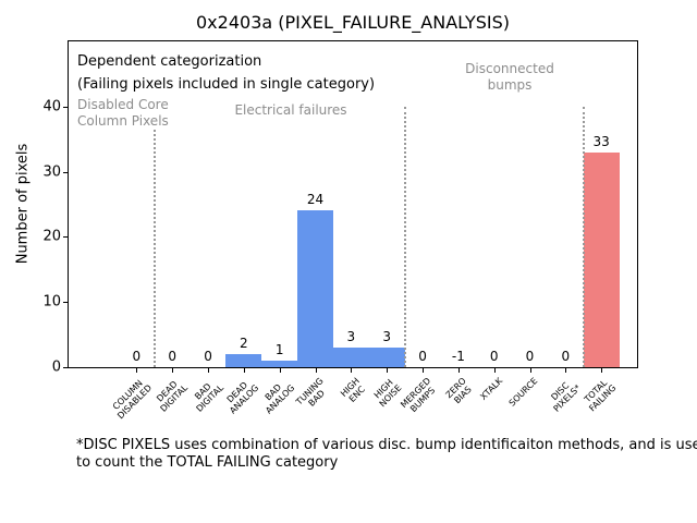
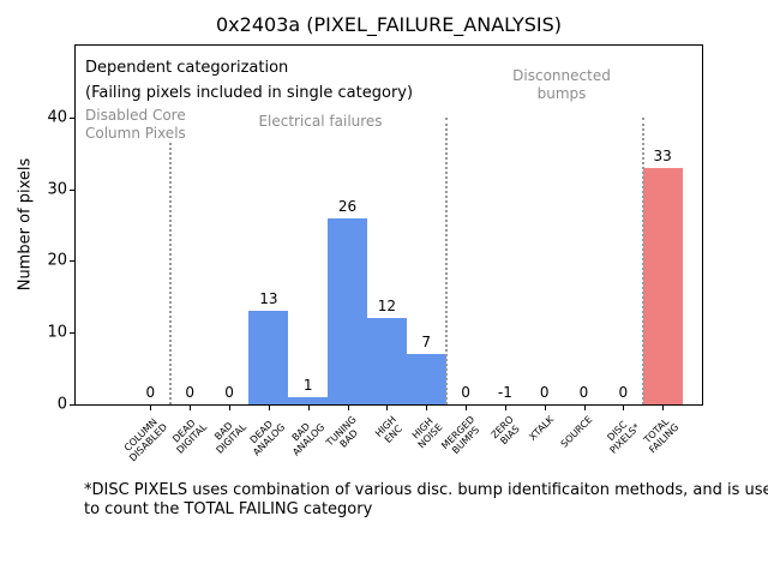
DEAD ANALOG: 2 -> 13
TUNING BAD: 24 -> 26
HIGH ENC: 3 -> 12
HIGH NOISE: 3 -> 7
